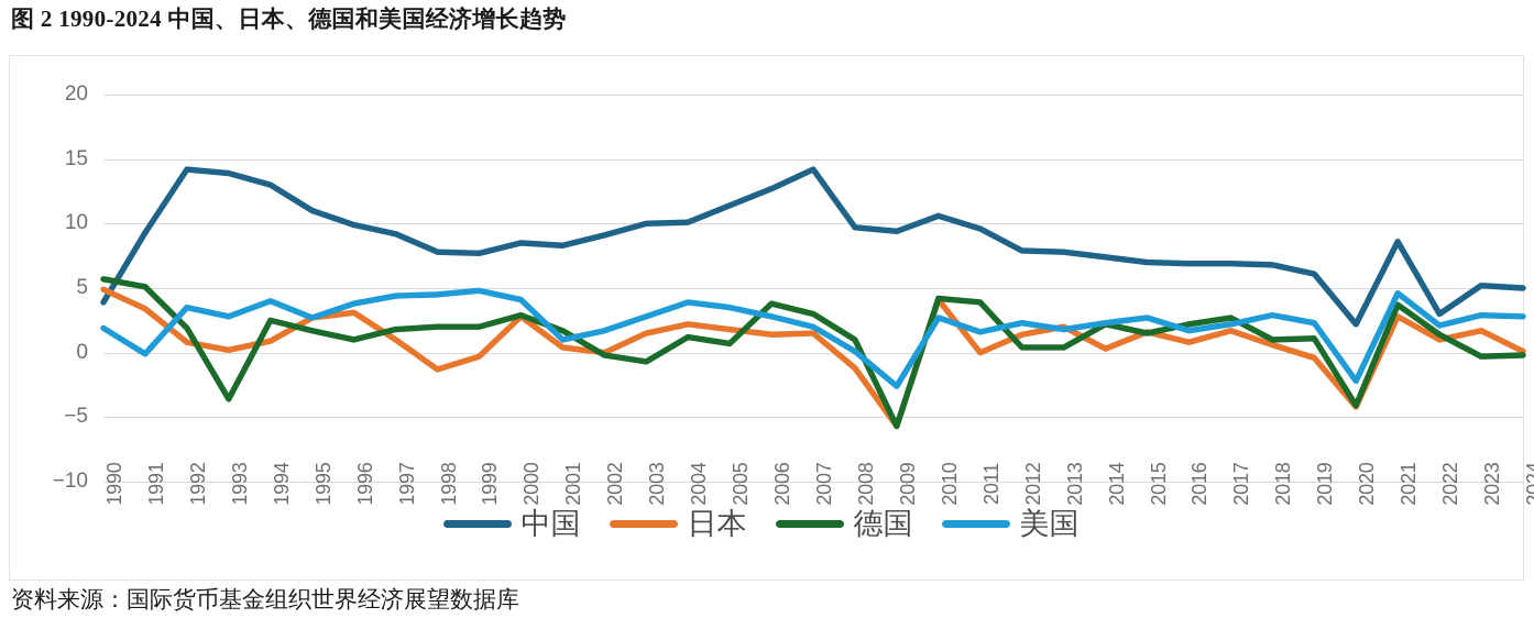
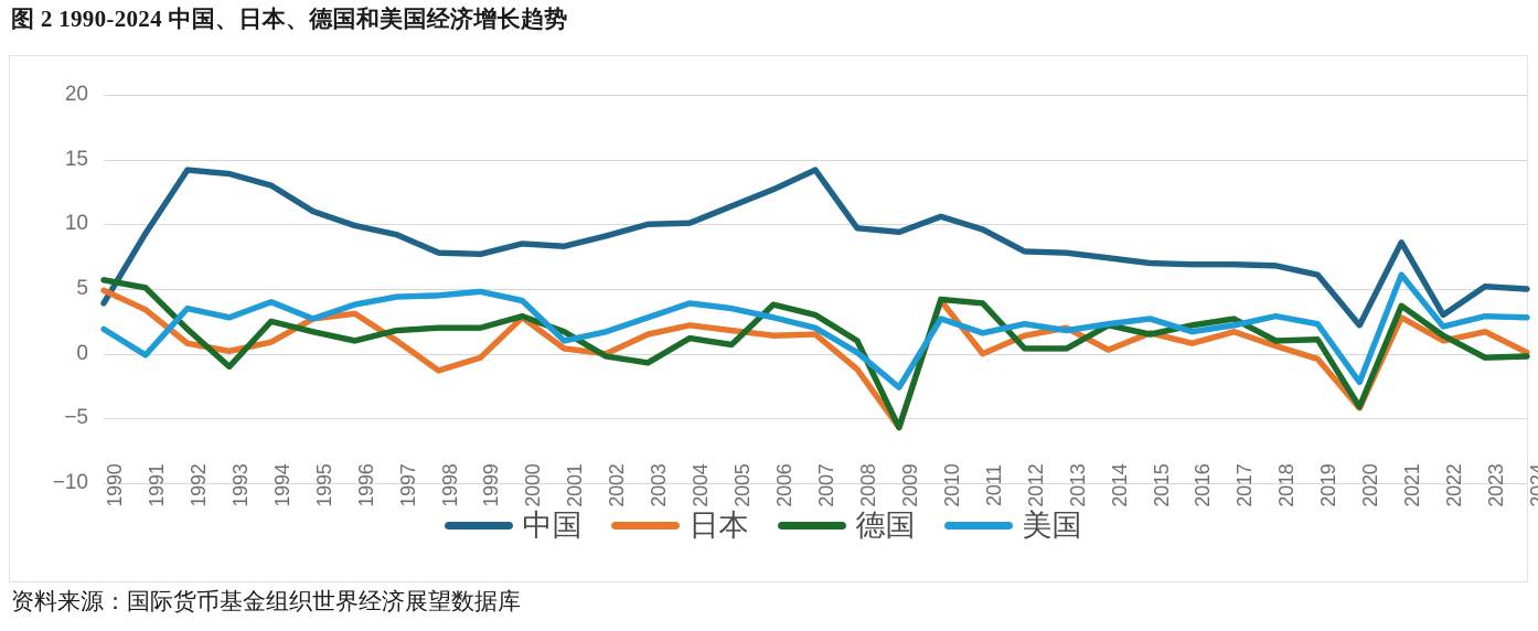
德国/1993: -3.6 -> -1.0
美国/2021: 4.6 -> 6.1
